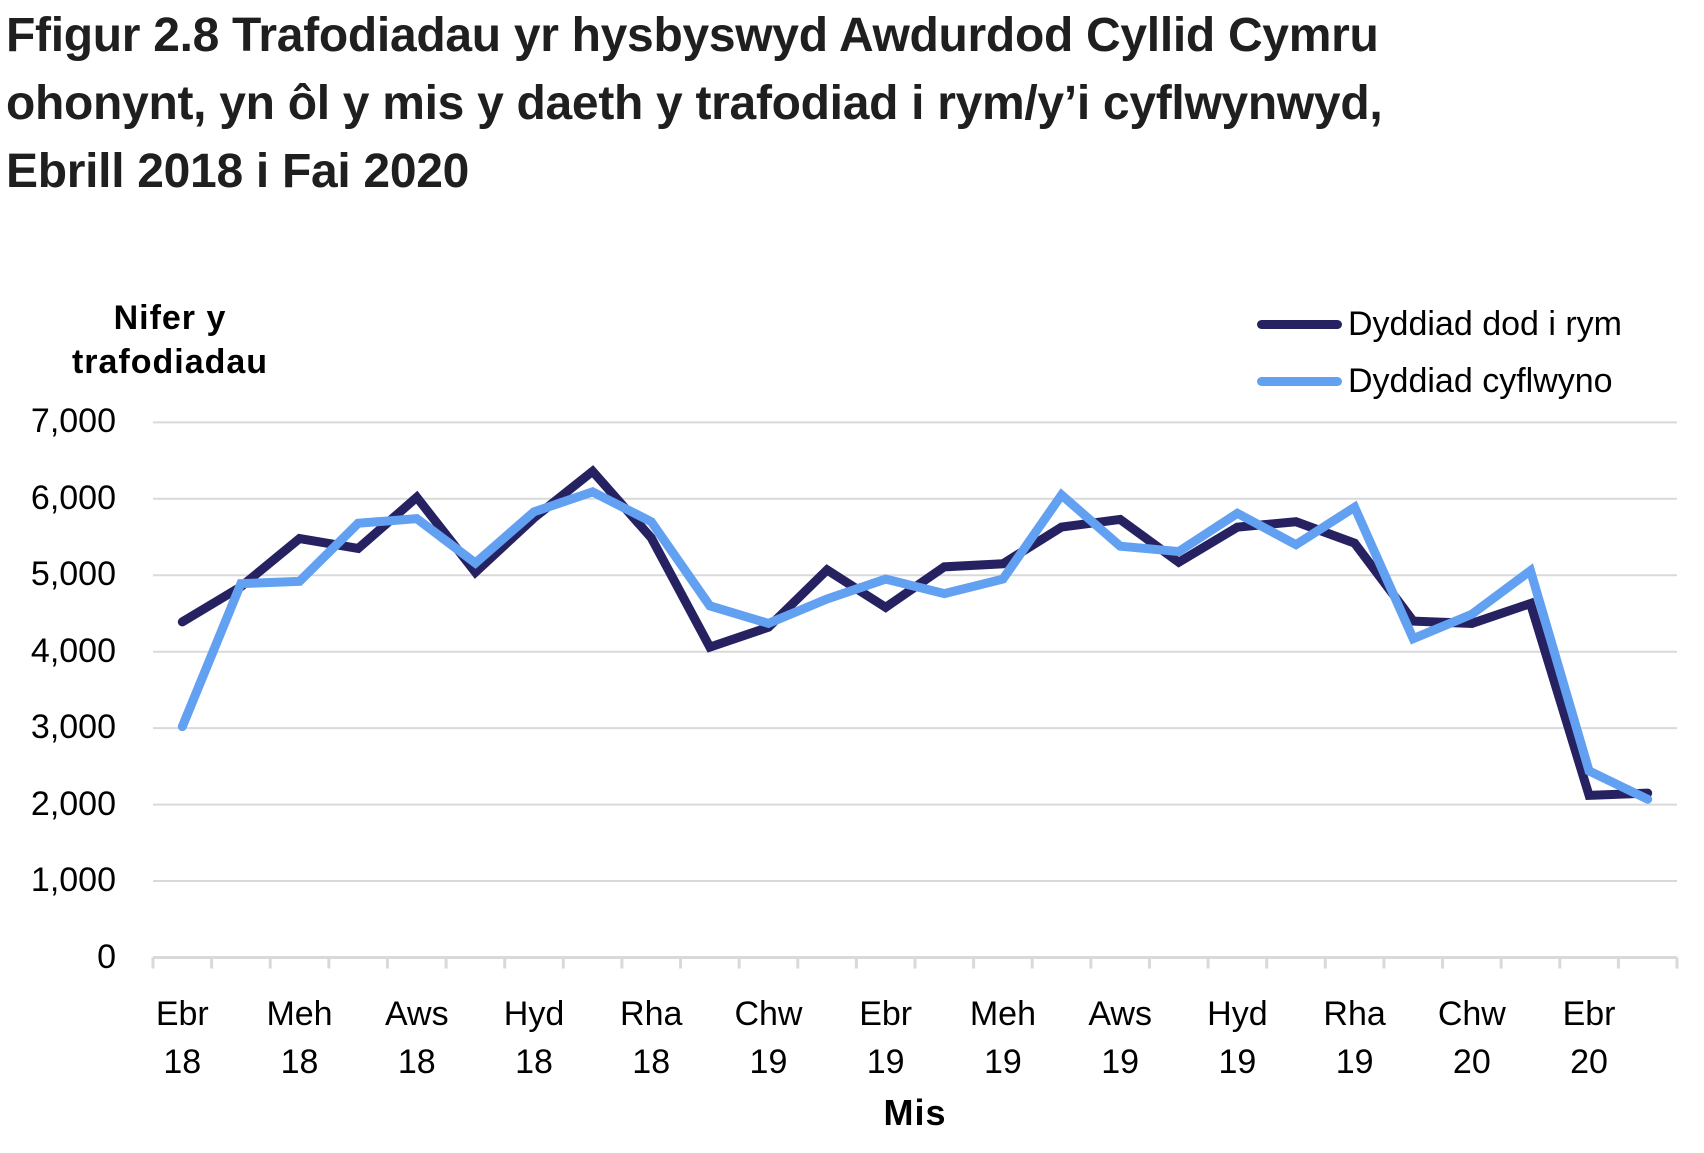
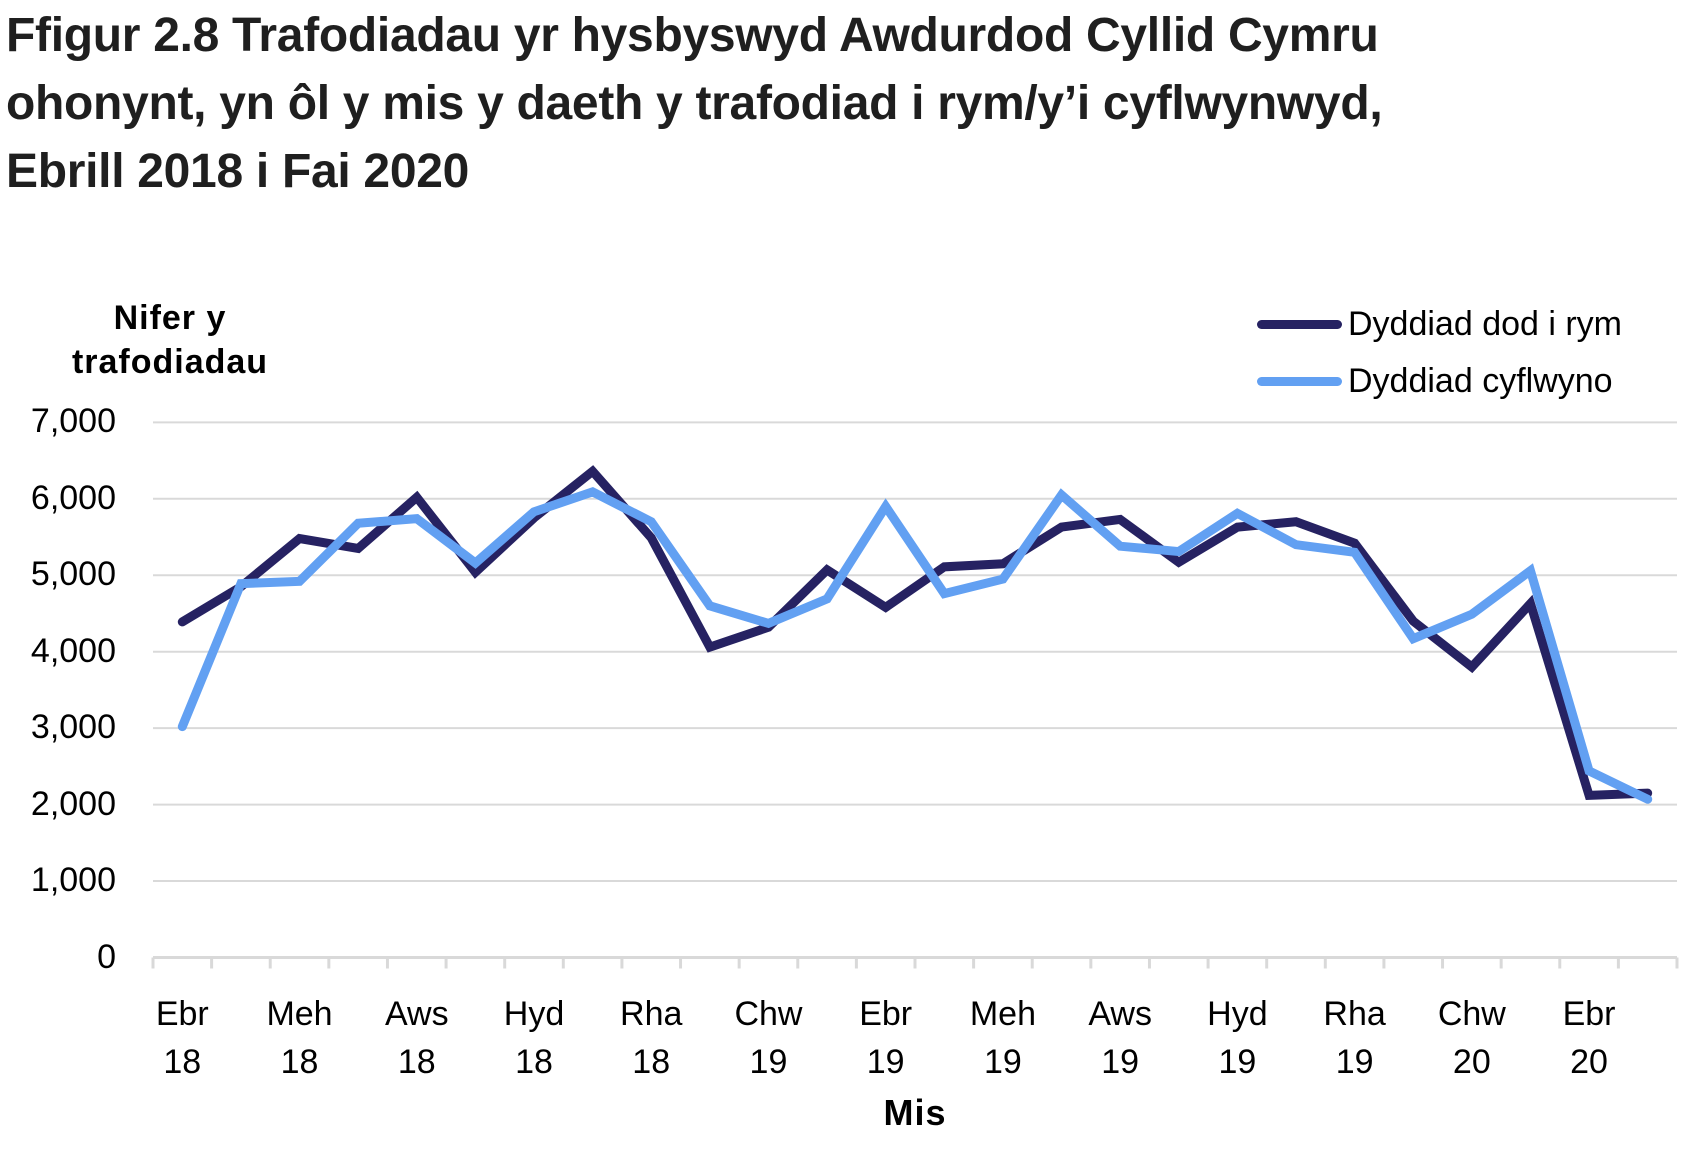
Dyddiad cyflwyno/Ebr 19: 5000 -> 5900
Dyddiad cyflwyno/Rha 19: 5900 -> 5300
Dyddiad dod i rym/Chw 20: 4400 -> 3800
